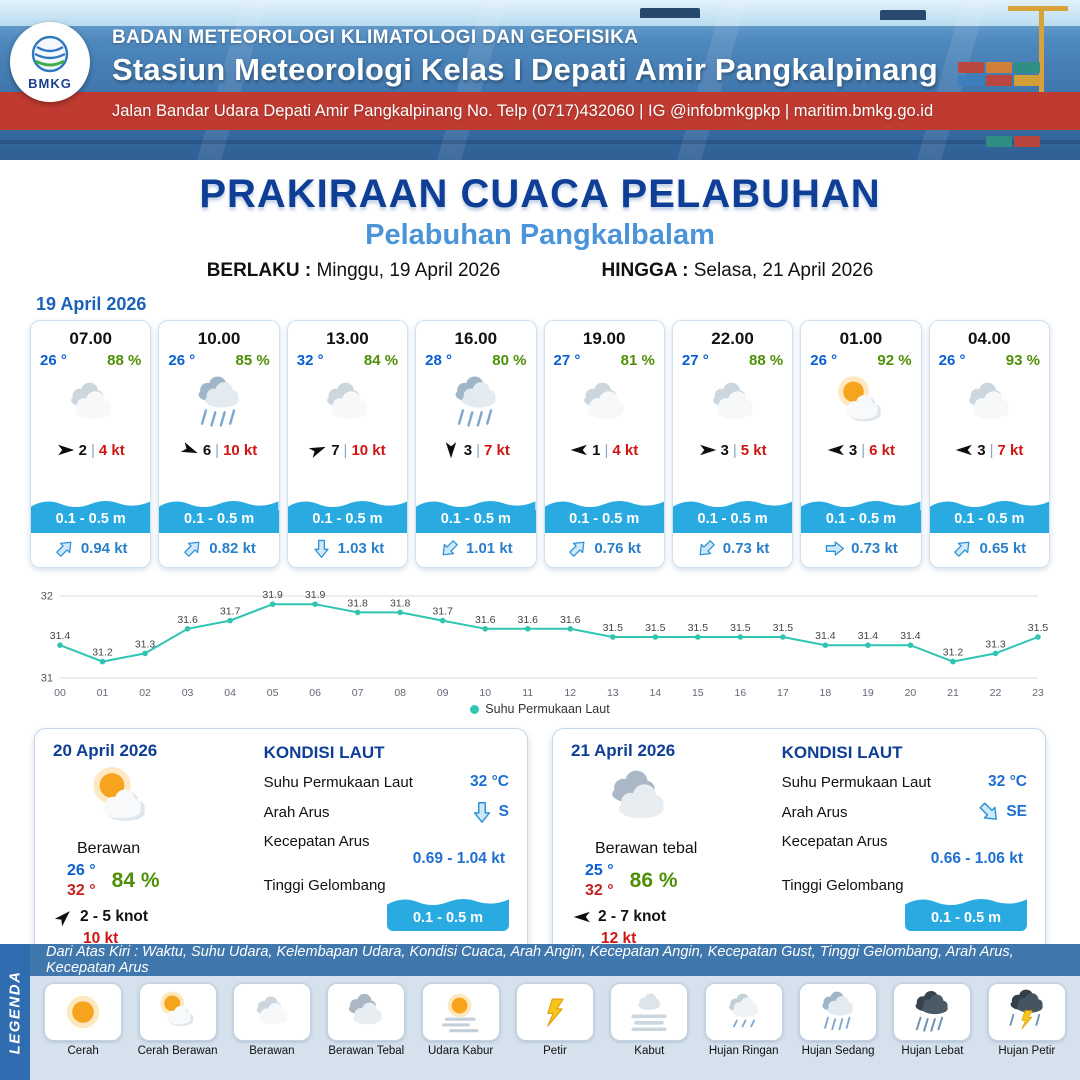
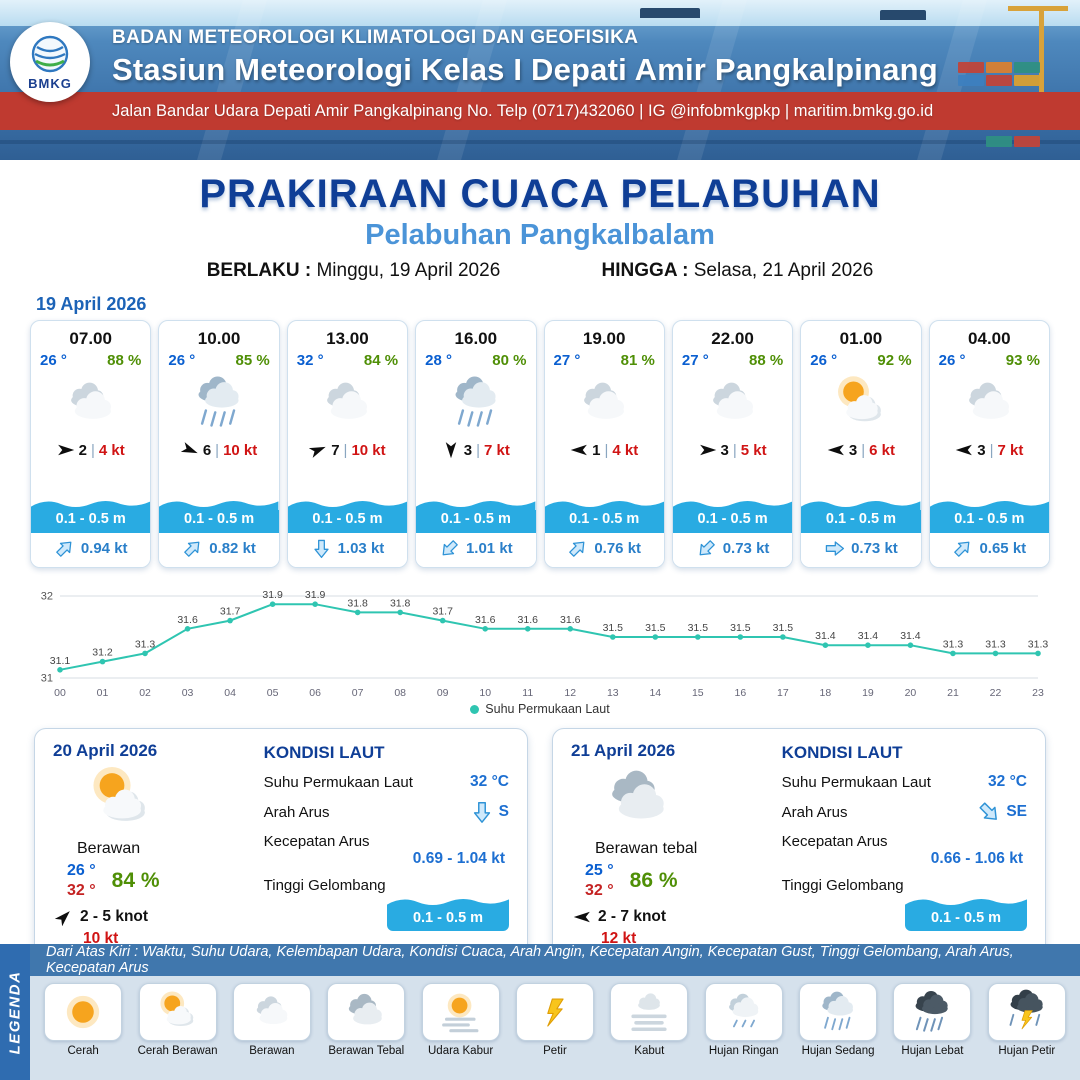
00: 31.4 -> 31.1
21: 31.2 -> 31.3
23: 31.5 -> 31.3
